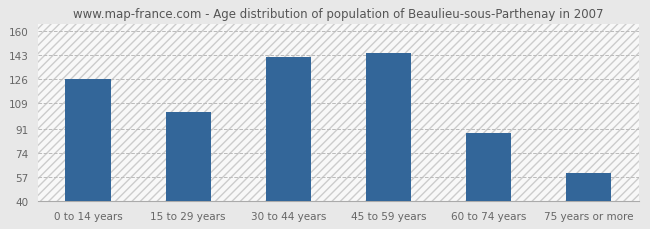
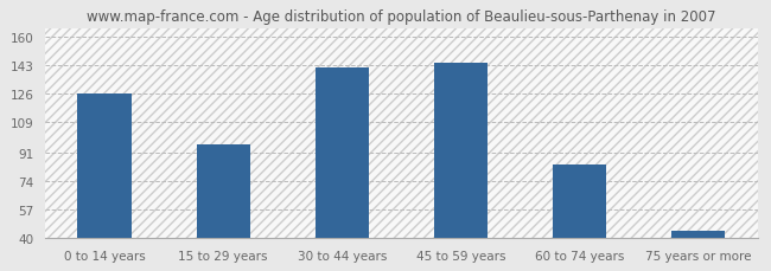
15 to 29 years: 103 -> 96
60 to 74 years: 88 -> 84
75 years or more: 60 -> 44
